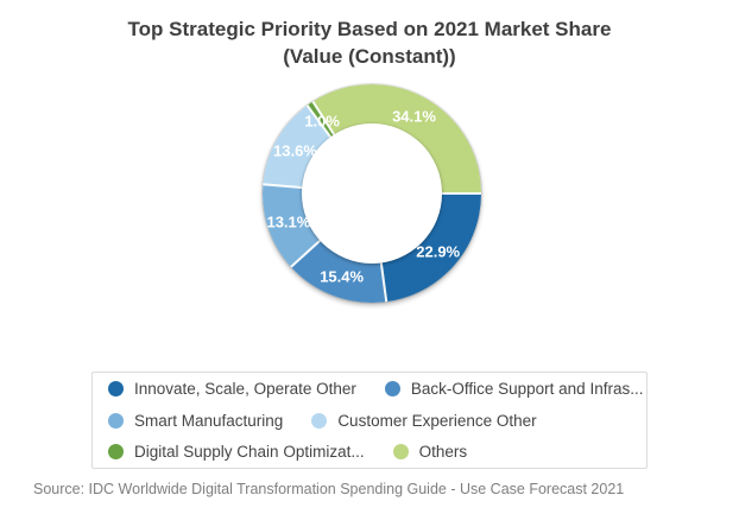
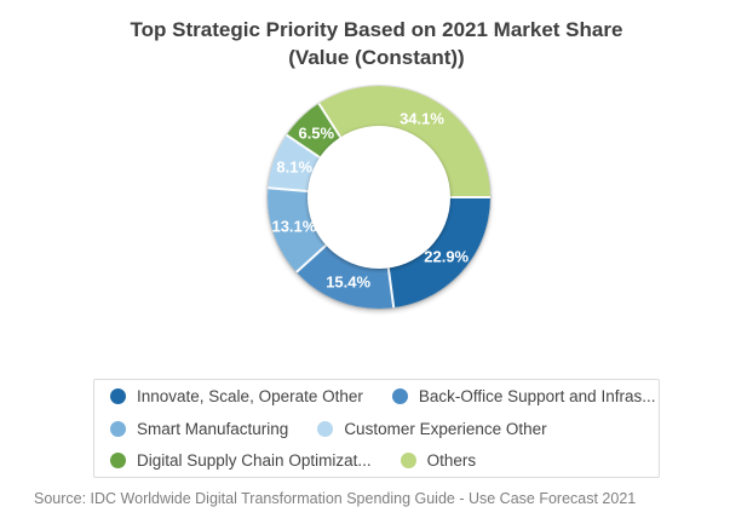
Customer Experience Other: 13.6% -> 8.1%
Digital Supply Chain Optimizat...: 1.0% -> 6.5%
